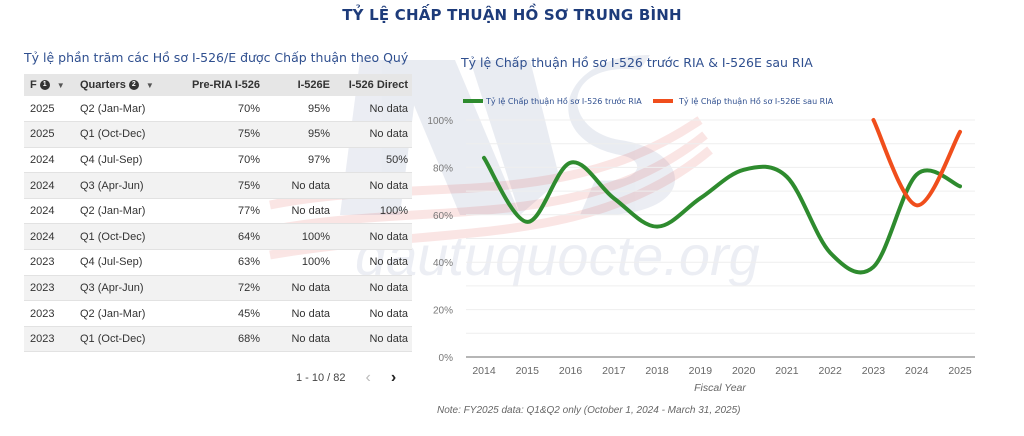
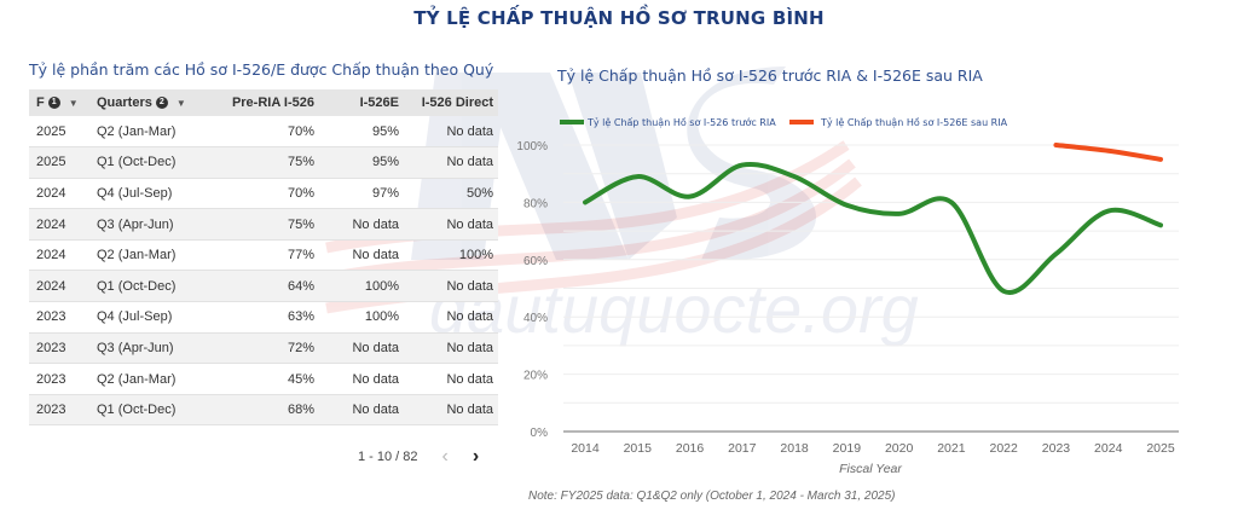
Tỷ lệ Chấp thuận Hồ sơ I-526 trước RIA/2014: 84% -> 80%
Tỷ lệ Chấp thuận Hồ sơ I-526 trước RIA/2015: 57% -> 89%
Tỷ lệ Chấp thuận Hồ sơ I-526 trước RIA/2017: 67% -> 93%
Tỷ lệ Chấp thuận Hồ sơ I-526 trước RIA/2018: 55% -> 89%
Tỷ lệ Chấp thuận Hồ sơ I-526 trước RIA/2019: 67% -> 79%
Tỷ lệ Chấp thuận Hồ sơ I-526 trước RIA/2020: 79% -> 76%
Tỷ lệ Chấp thuận Hồ sơ I-526 trước RIA/2021: 76% -> 80%
Tỷ lệ Chấp thuận Hồ sơ I-526 trước RIA/2022: 44% -> 49%
Tỷ lệ Chấp thuận Hồ sơ I-526 trước RIA/2023: 38% -> 62%
Tỷ lệ Chấp thuận Hồ sơ I-526E sau RIA/2024: 64% -> 98%
